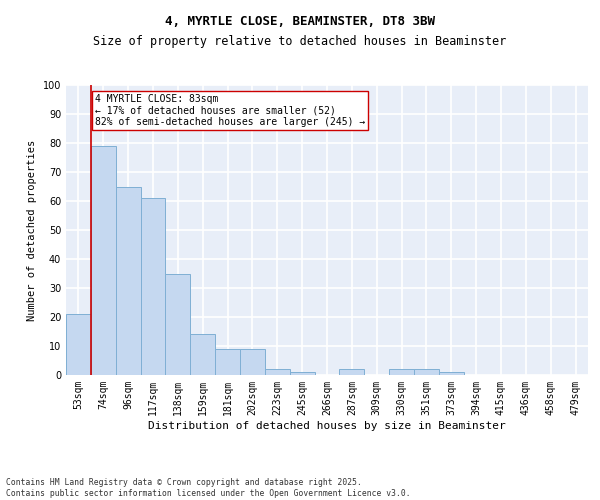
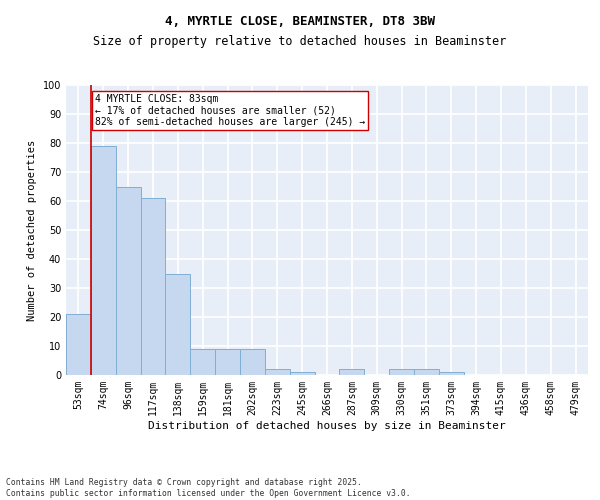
159sqm: 14 -> 9
